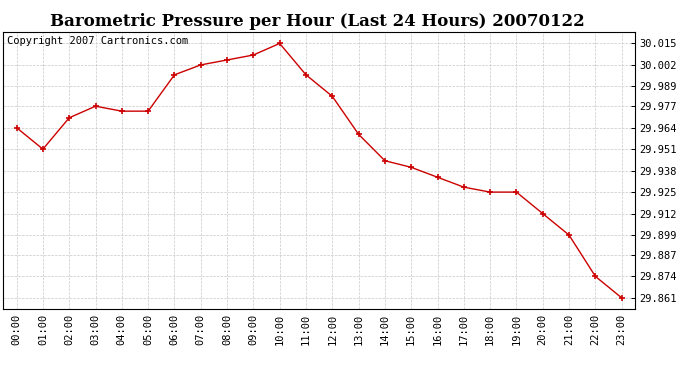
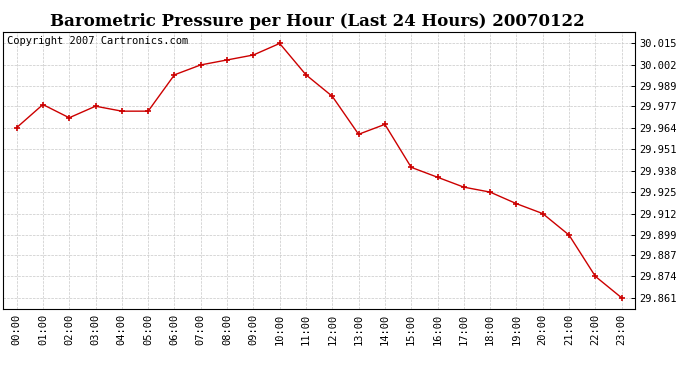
01:00: 29.951 -> 29.978
14:00: 29.944 -> 29.966
19:00: 29.925 -> 29.918
